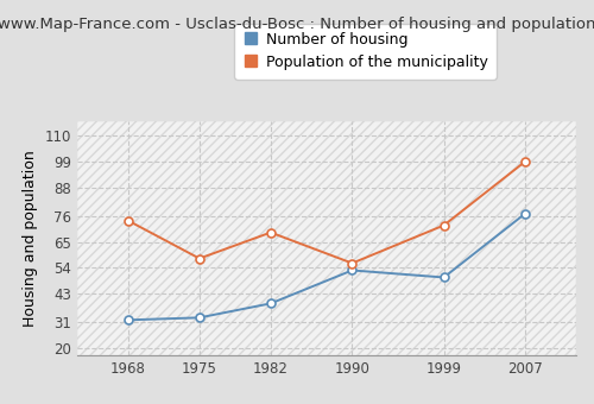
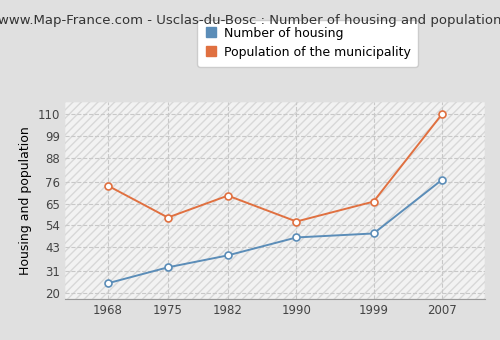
Number of housing/1968: 32 -> 25
Number of housing/1990: 53 -> 48
Population of the municipality/1999: 72 -> 66
Population of the municipality/2007: 99 -> 110
